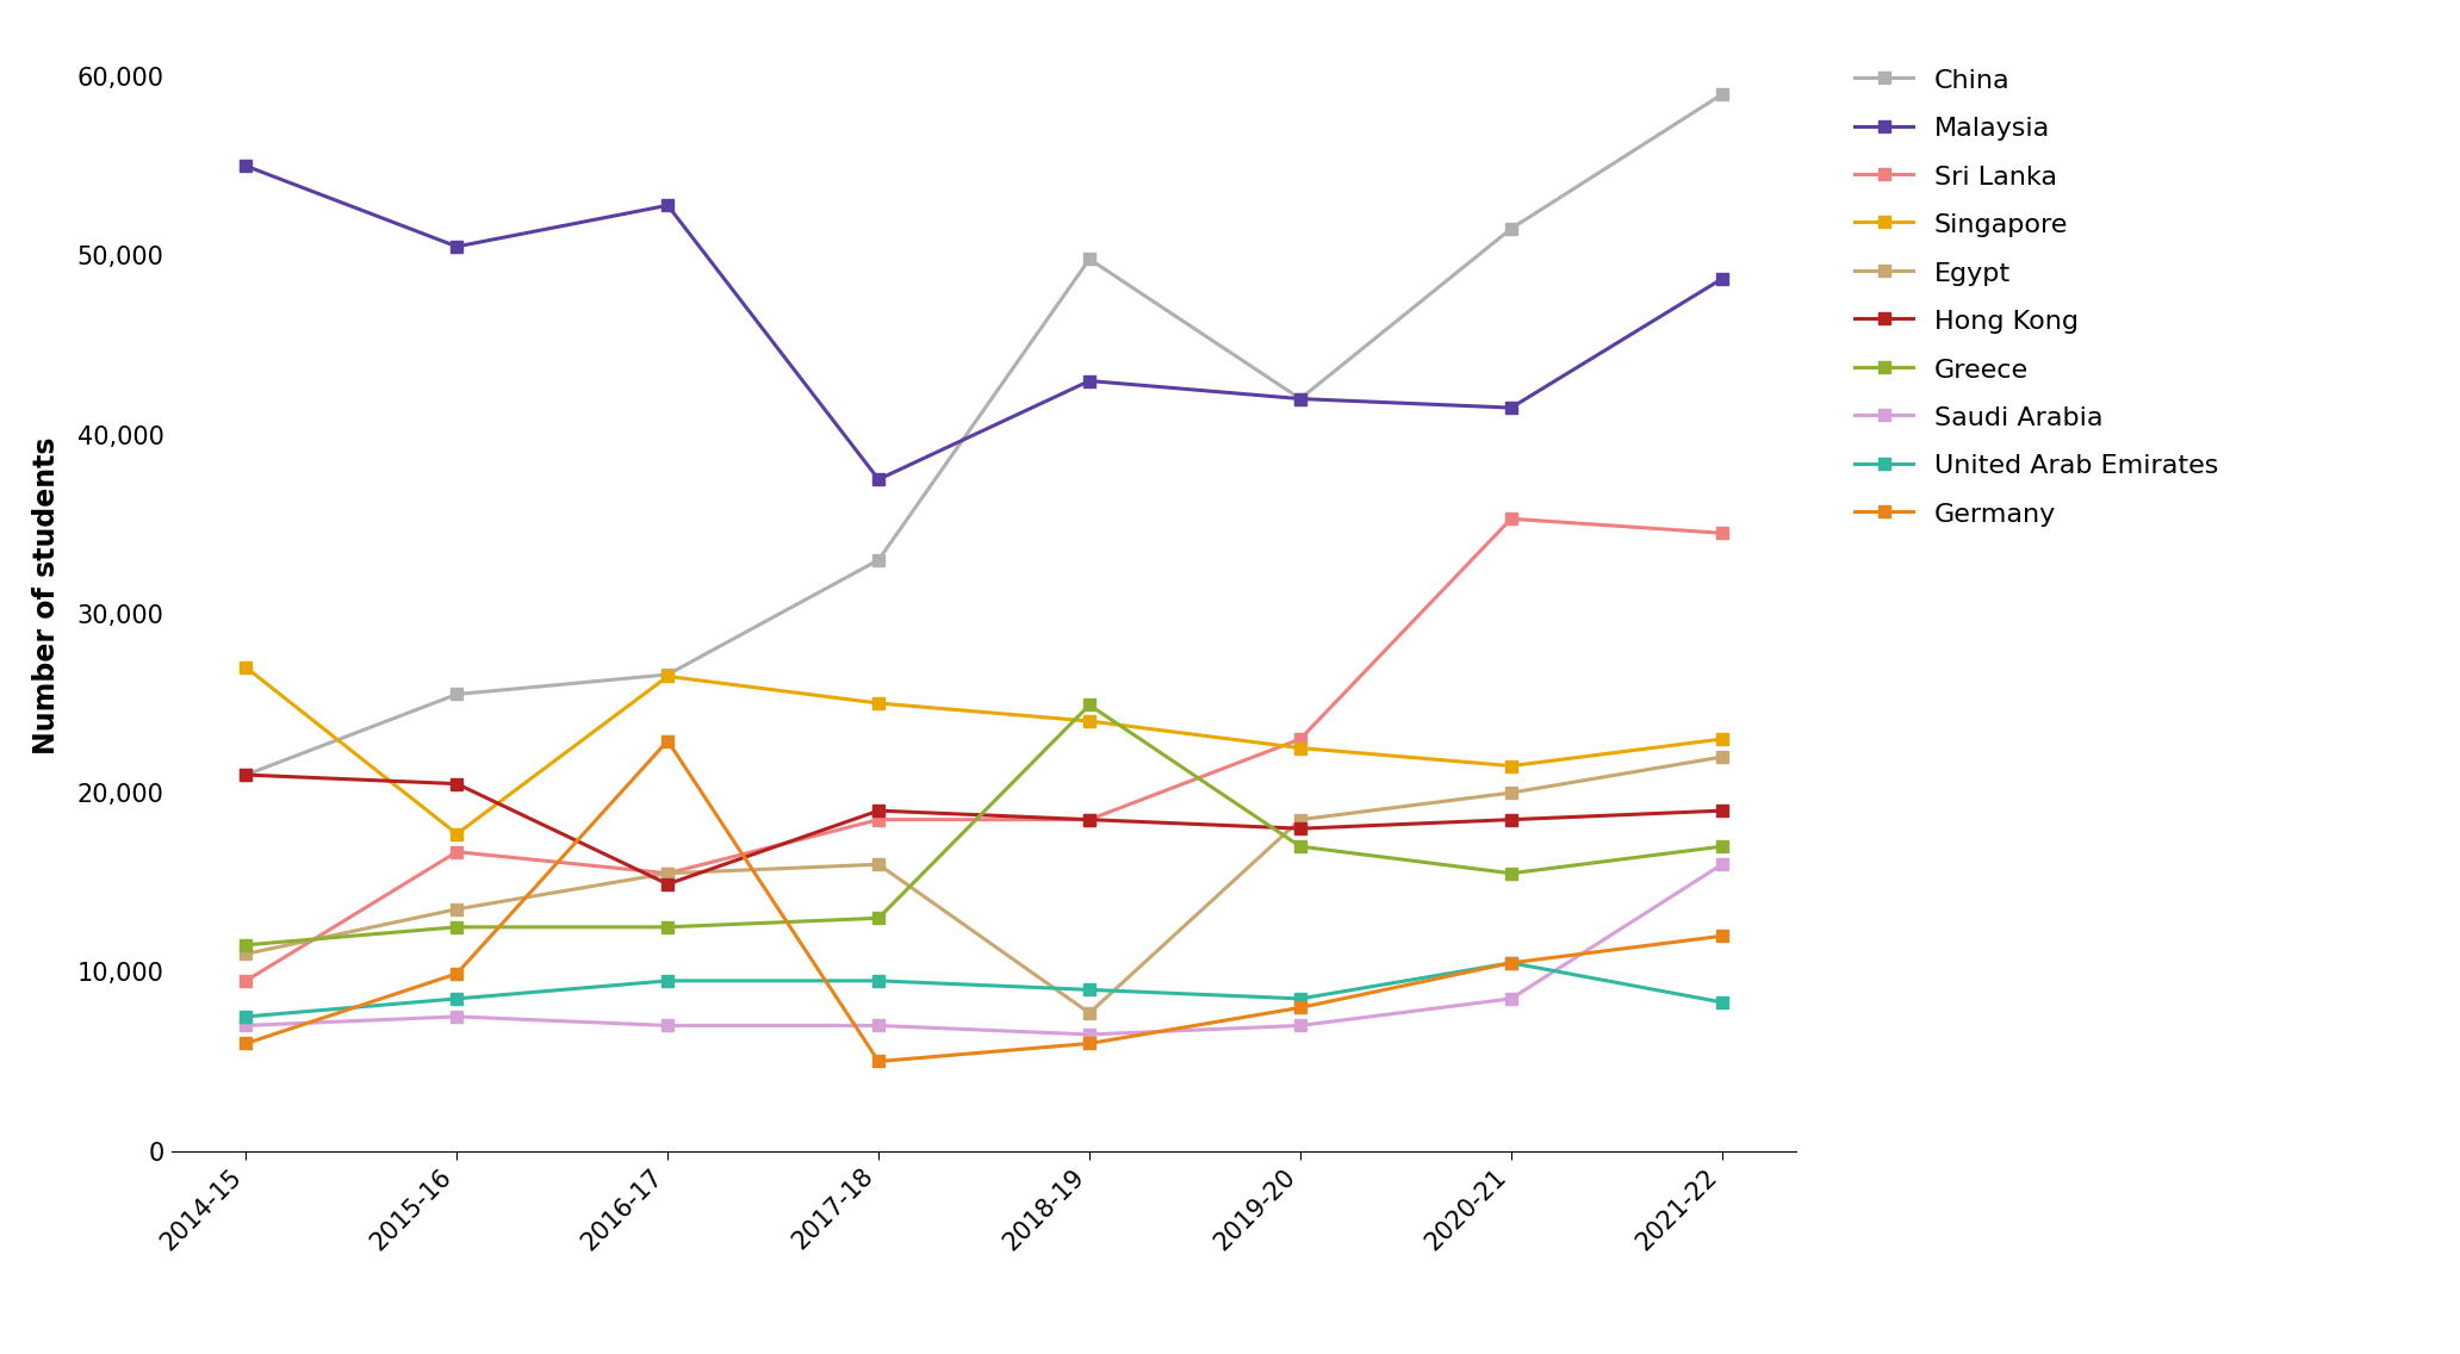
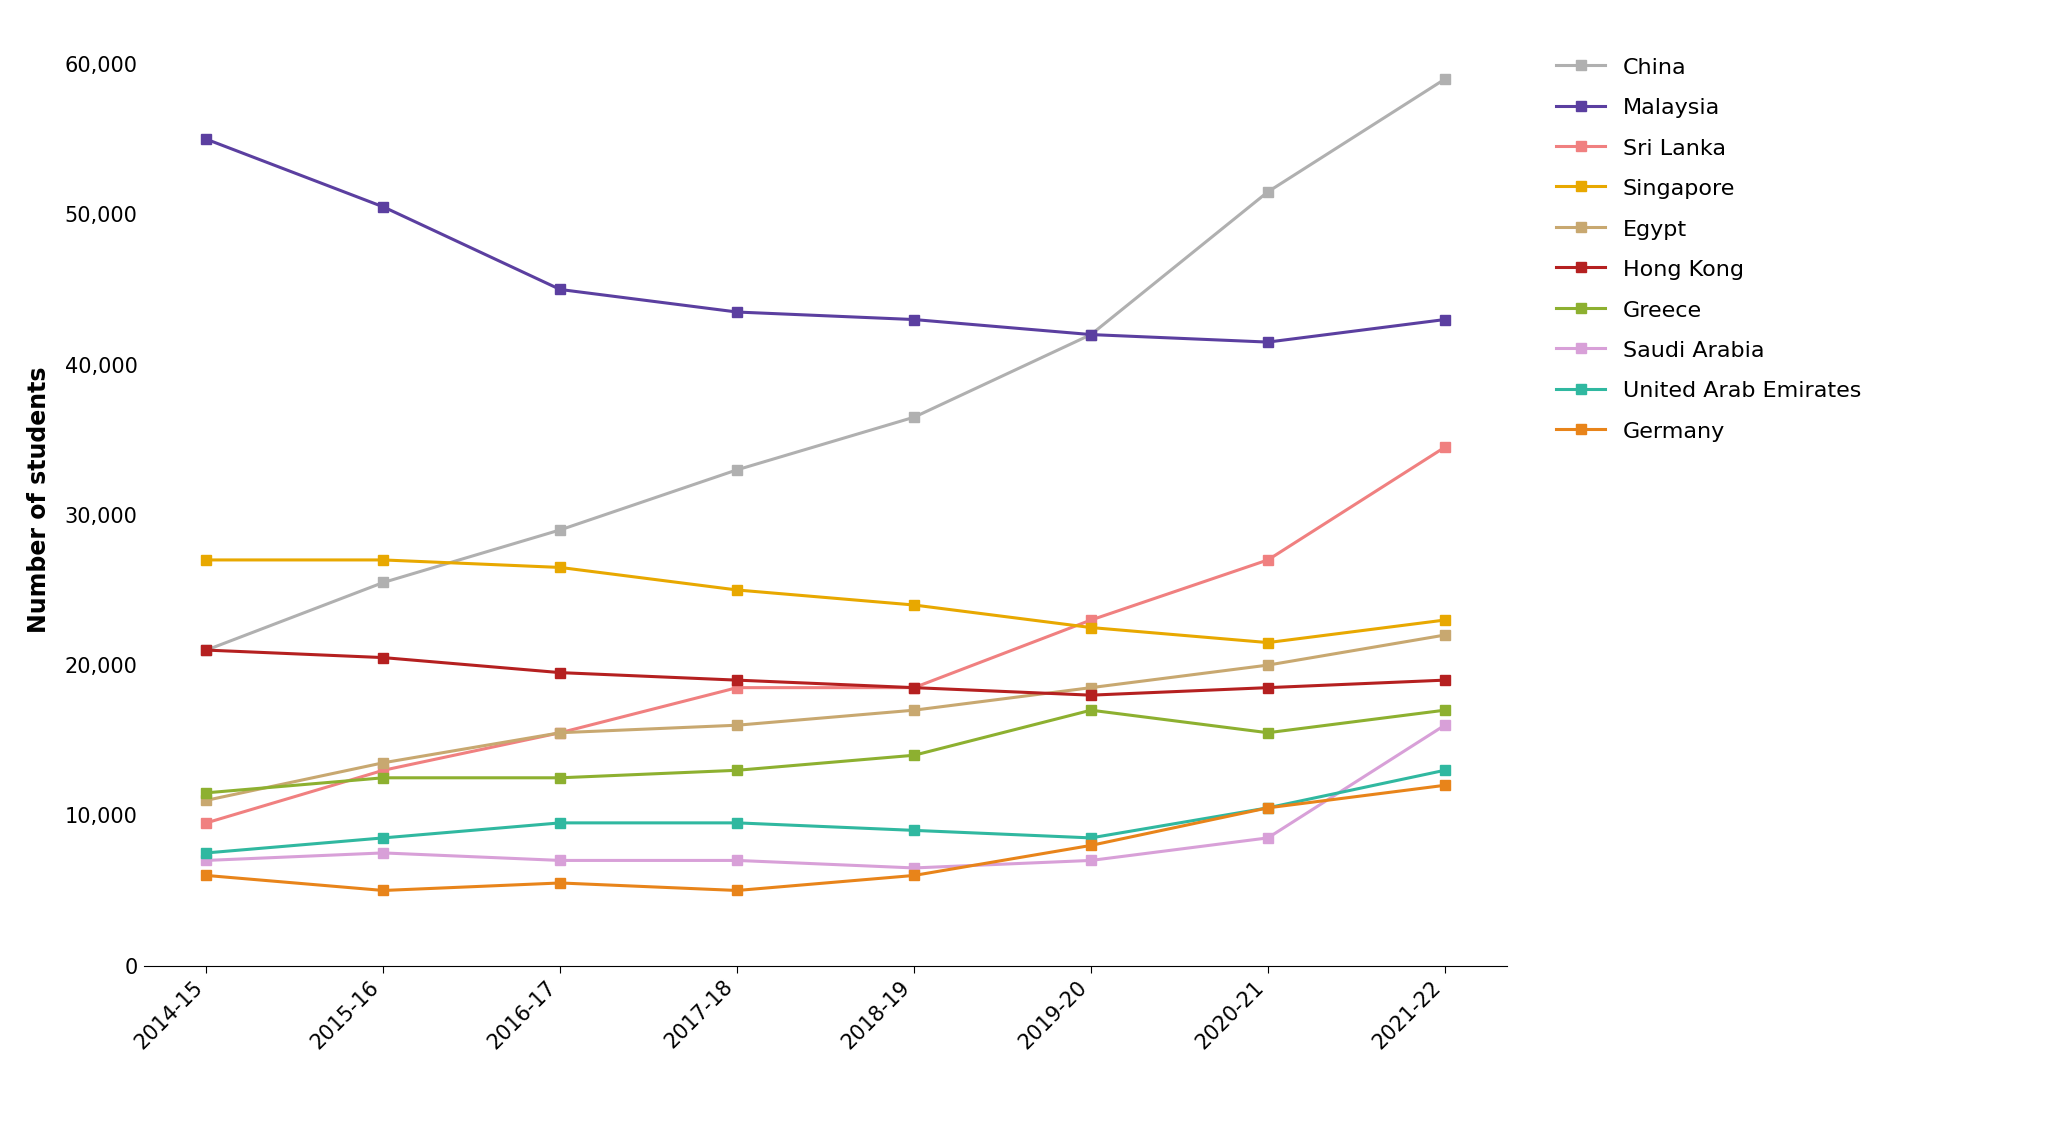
Sri Lanka/2015-16: 16,700 -> 13,000
Singapore/2015-16: 17,700 -> 27,000
Germany/2015-16: 9,900 -> 5,000
China/2016-17: 26,600 -> 29,000
Malaysia/2016-17: 52,800 -> 45,000
Hong Kong/2016-17: 14,900 -> 19,500
Germany/2016-17: 22,900 -> 5,500
Malaysia/2017-18: 37,500 -> 43,500
China/2018-19: 49,800 -> 36,500
Egypt/2018-19: 7,700 -> 17,000
Greece/2018-19: 24,900 -> 14,000
Sri Lanka/2020-21: 35,300 -> 27,000
Malaysia/2021-22: 48,700 -> 43,000
United Arab Emirates/2021-22: 8,300 -> 13,000
